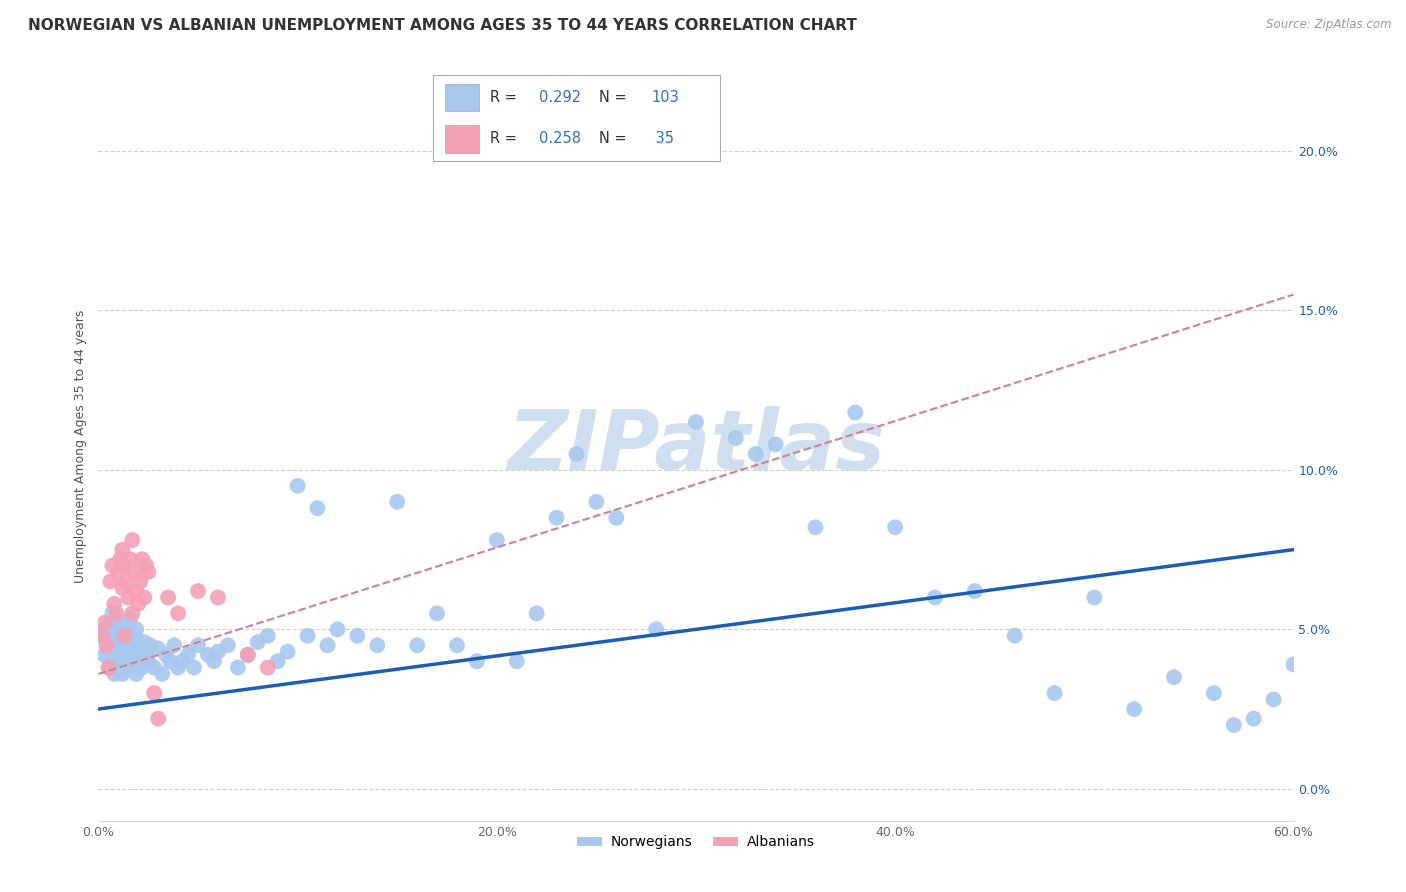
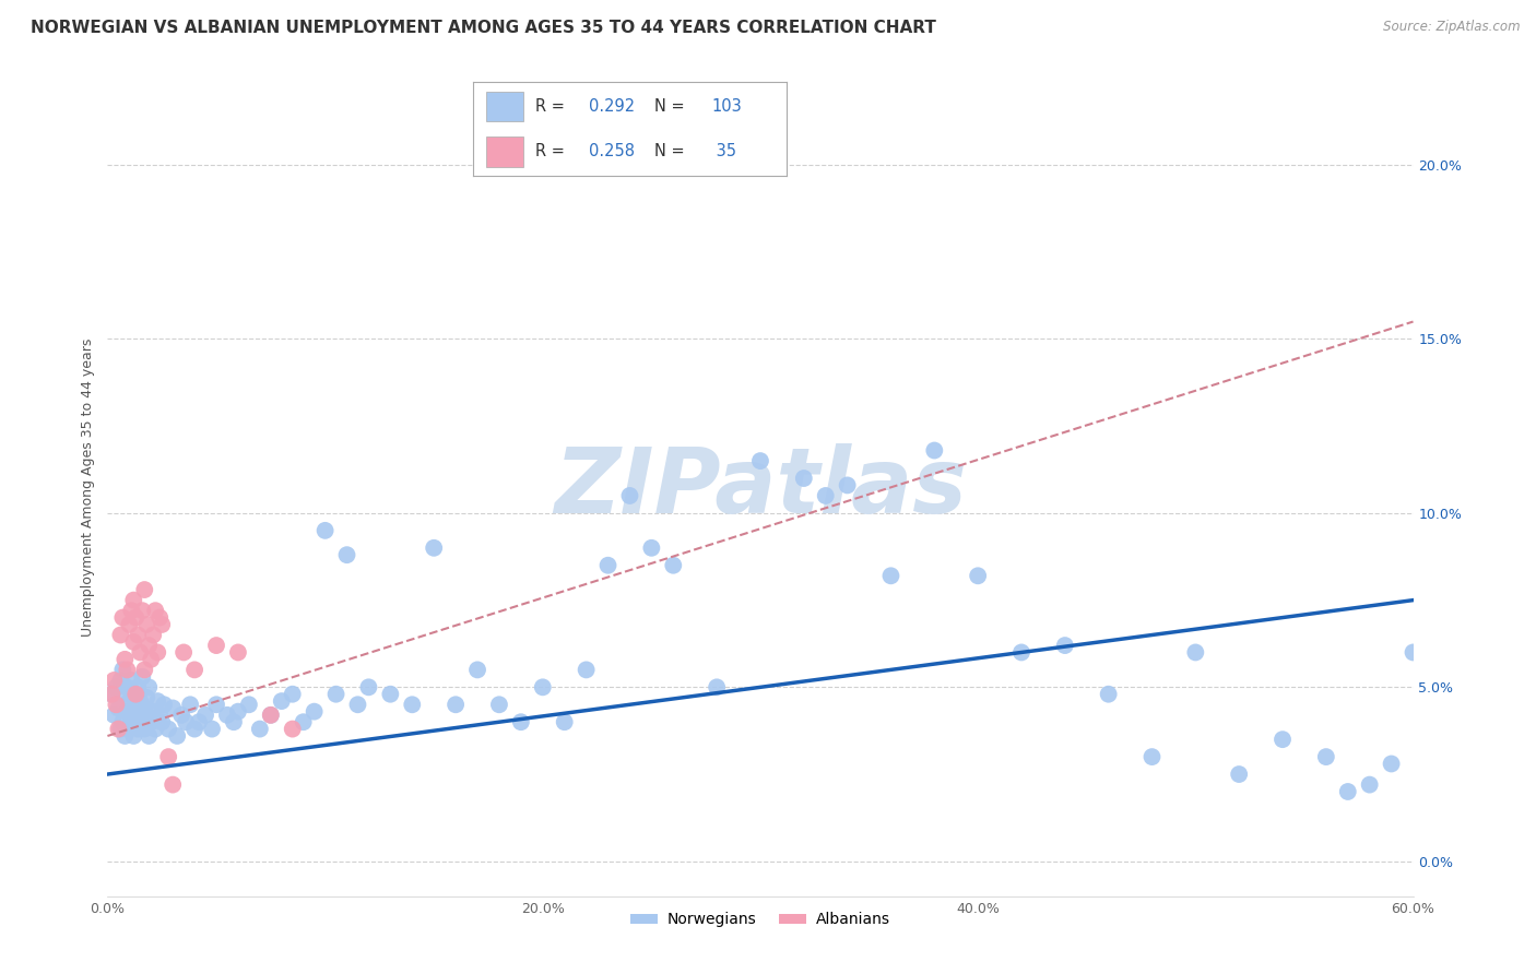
Norwegians/20.0%: 7.8% -> 5.0%
Norwegians/60.0%: 3.9% -> 6.0%
